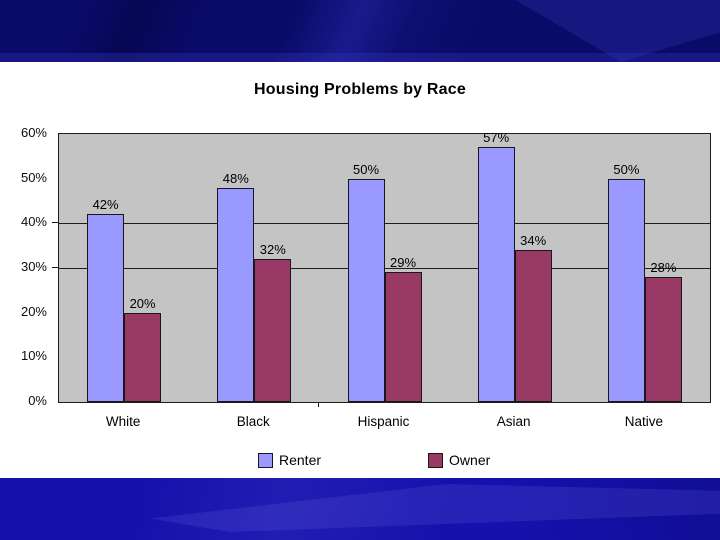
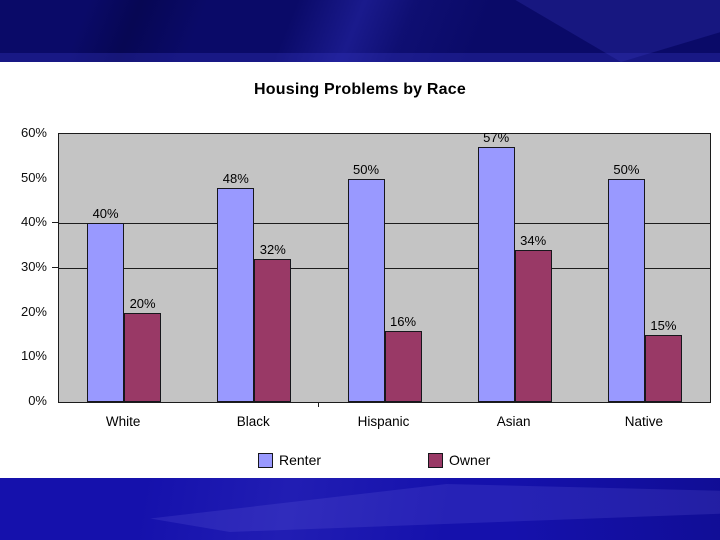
Renter/White: 42% -> 40%
Owner/Hispanic: 29% -> 16%
Owner/Native: 28% -> 15%
